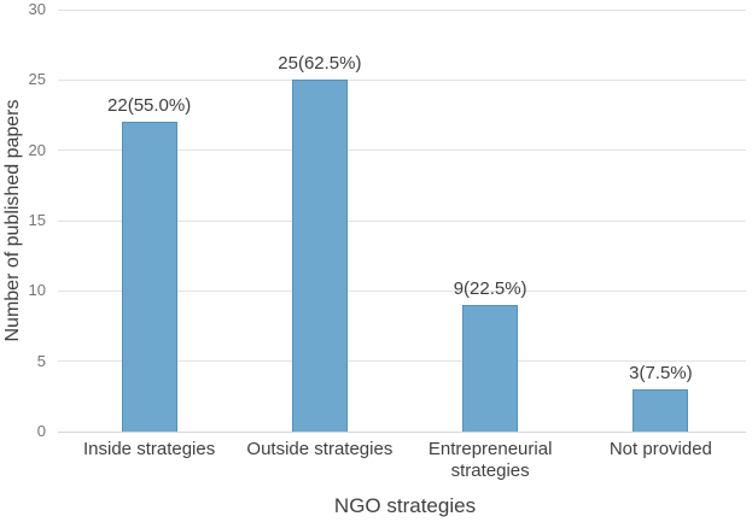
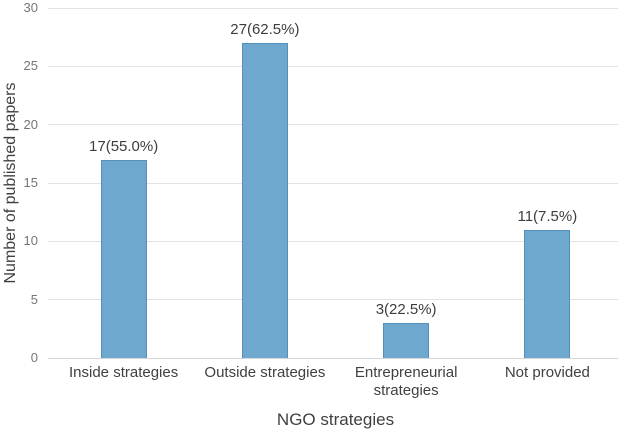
Inside strategies: 22 -> 17
Outside strategies: 25 -> 27
Entrepreneurial strategies: 9 -> 3
Not provided: 3 -> 11
